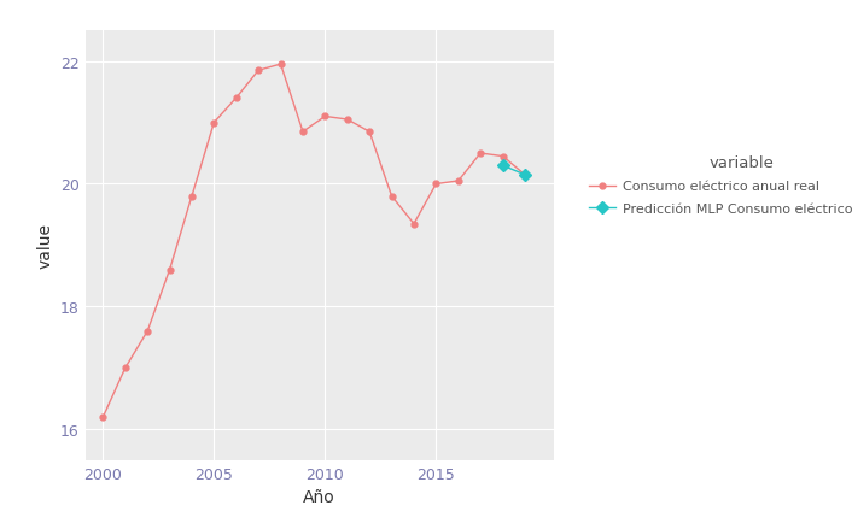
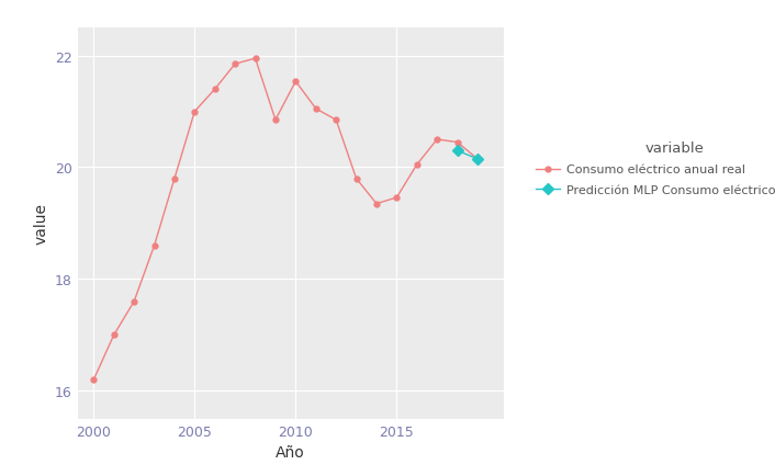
2010: 21.10 -> 21.54
2015: 20.00 -> 19.46
